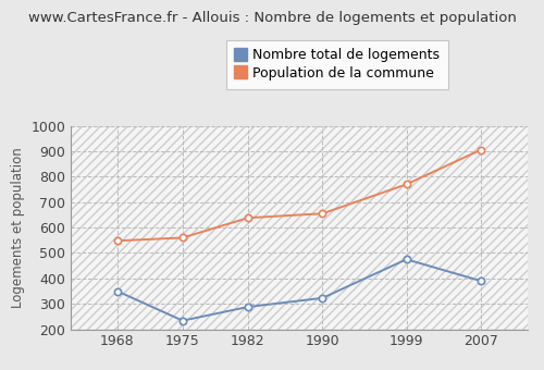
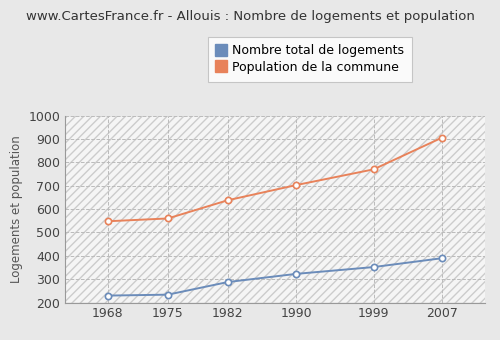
Nombre total de logements/1968: 350 -> 230
Population de la commune/1990: 655 -> 703
Nombre total de logements/1999: 475 -> 352
